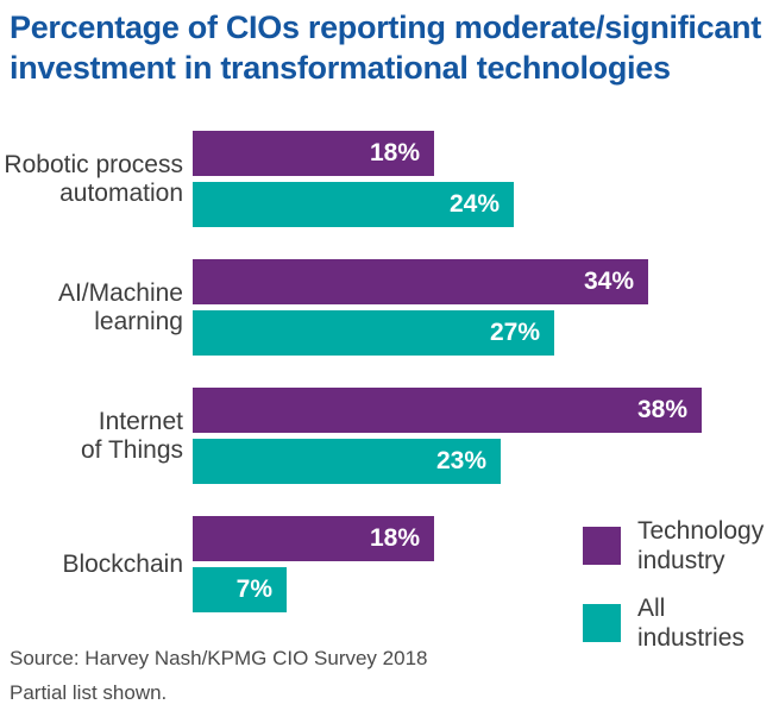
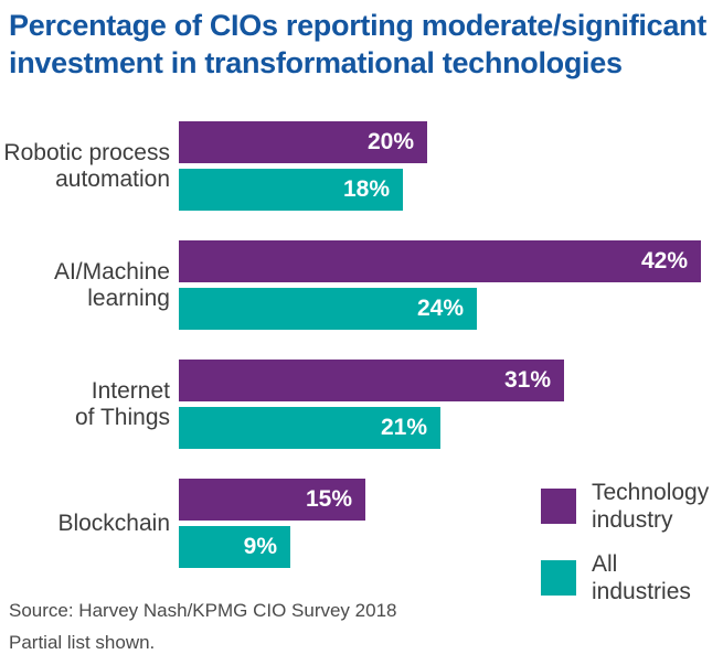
Technology industry/Robotic process automation: 18% -> 20%
All industries/Robotic process automation: 24% -> 18%
Technology industry/AI/Machine learning: 34% -> 42%
All industries/AI/Machine learning: 27% -> 24%
Technology industry/Internet of Things: 38% -> 31%
All industries/Internet of Things: 23% -> 21%
Technology industry/Blockchain: 18% -> 15%
All industries/Blockchain: 7% -> 9%
